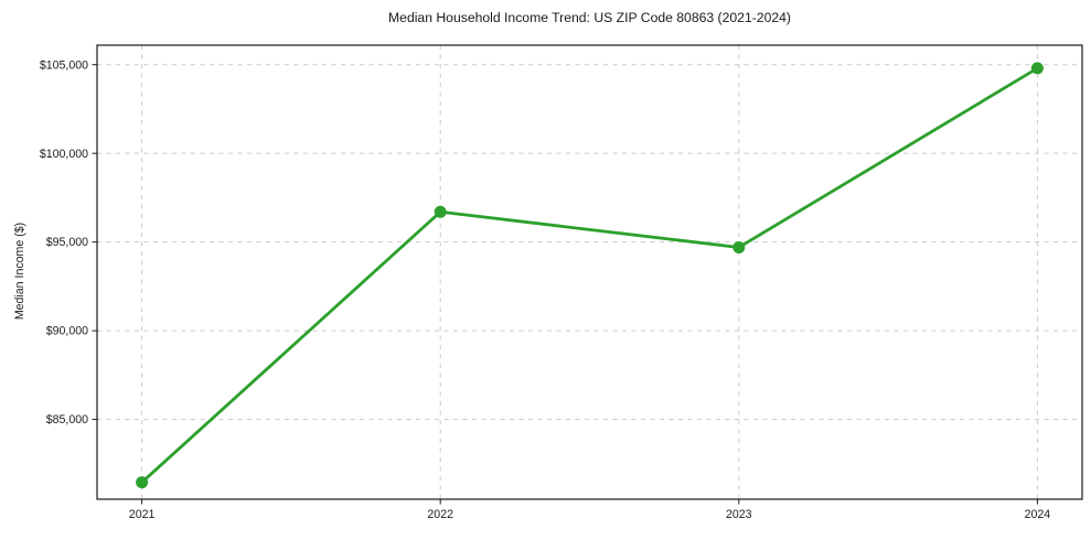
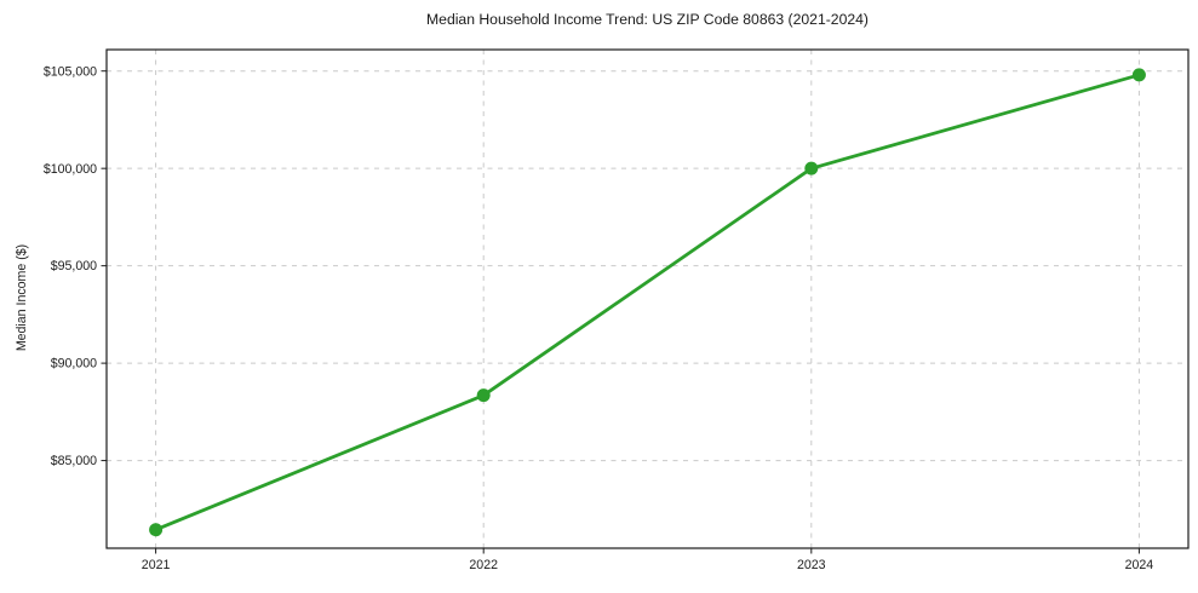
2022: $96700 -> $88400
2023: $94700 -> $100000
